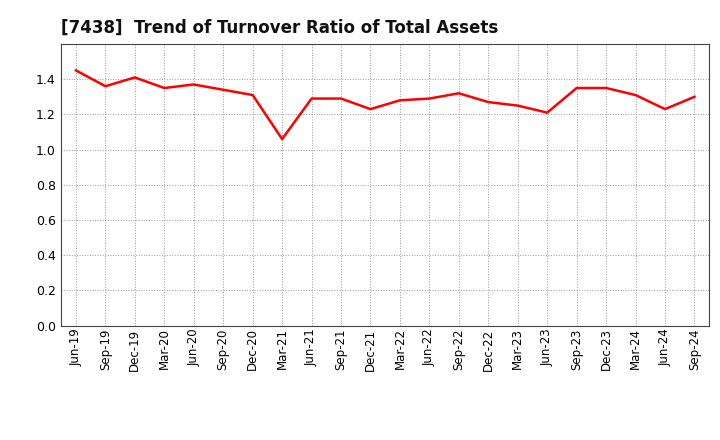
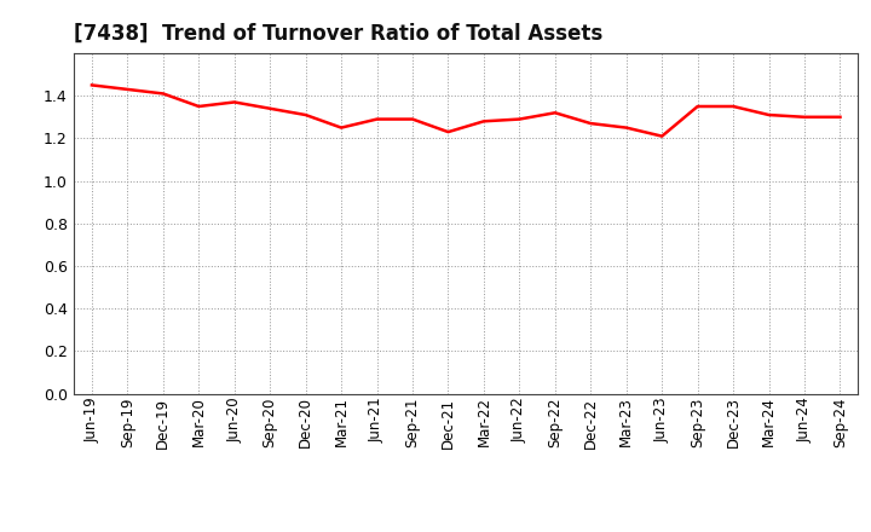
Sep-19: 1.36 -> 1.43
Mar-21: 1.06 -> 1.25
Jun-24: 1.23 -> 1.30
